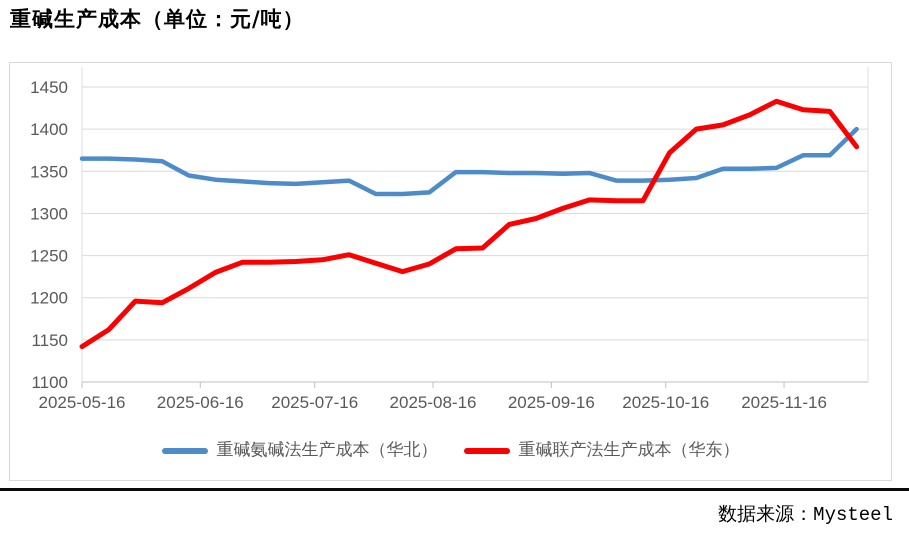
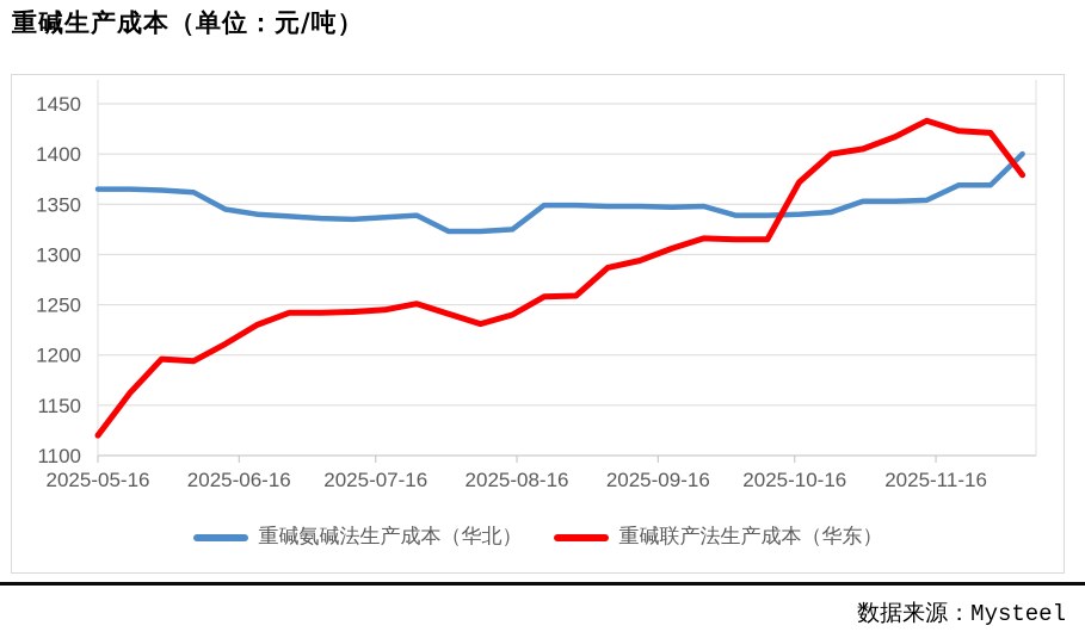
重碱联产法生产成本（华东）/2025-05-16: 1140 -> 1120
